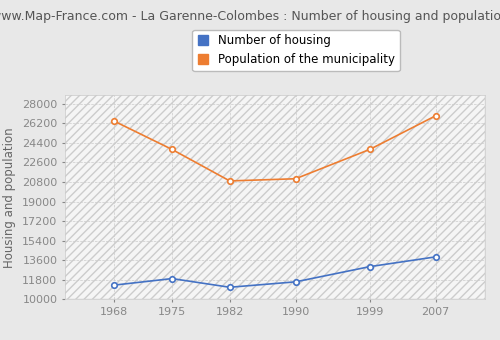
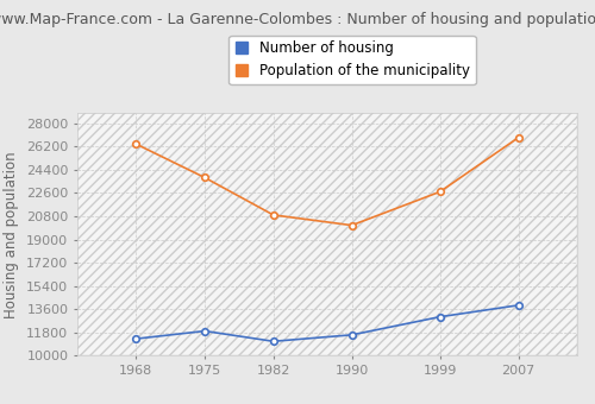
Population of the municipality/1990: 21100 -> 20100
Population of the municipality/1999: 23800 -> 22700
